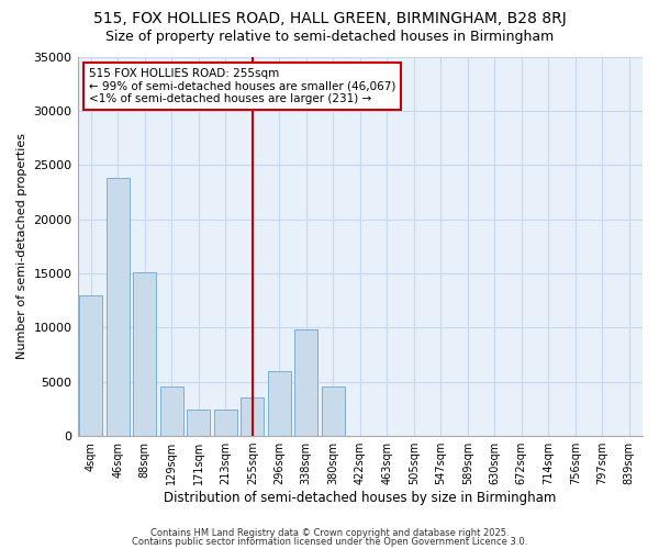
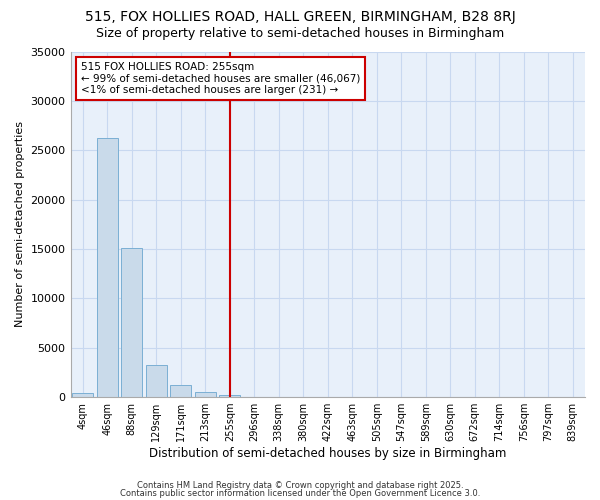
4sqm: 13000 -> 400
46sqm: 23800 -> 26200
129sqm: 4600 -> 3200
171sqm: 2400 -> 1200
213sqm: 2400 -> 500
255sqm: 3600 -> 200
296sqm: 6000 -> 0
338sqm: 9800 -> 0
380sqm: 4600 -> 0
